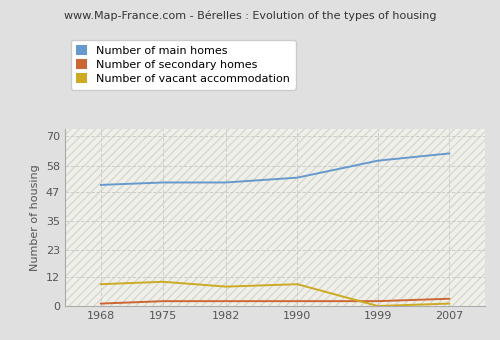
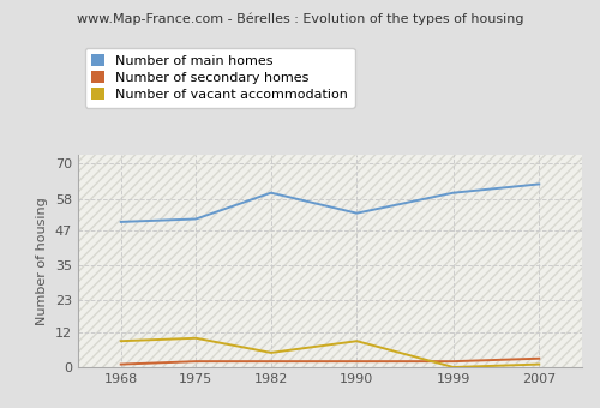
Number of main homes/1982: 51 -> 60
Number of vacant accommodation/1982: 8 -> 5
